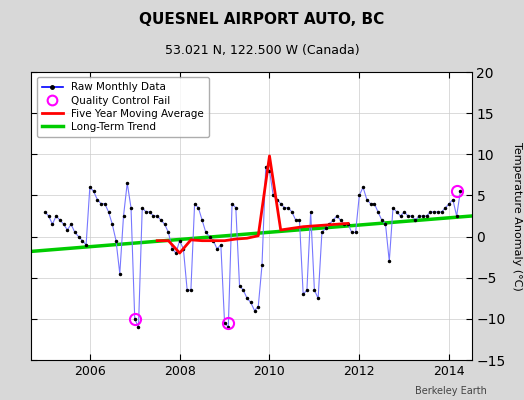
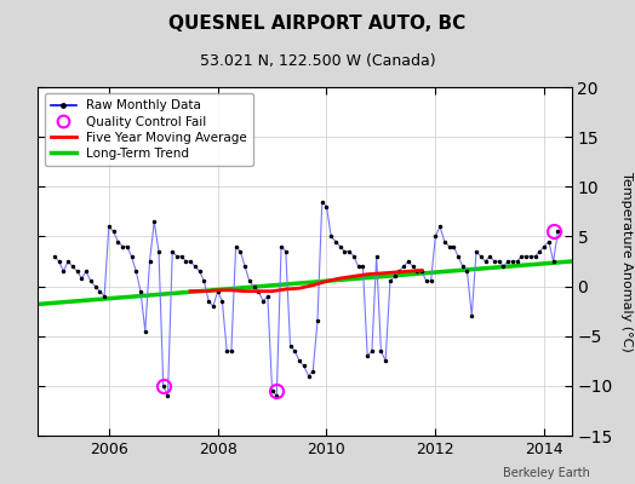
Five Year Moving Average/2008: -2.0 -> -0.4
Five Year Moving Average/2010: 9.8 -> 0.5
